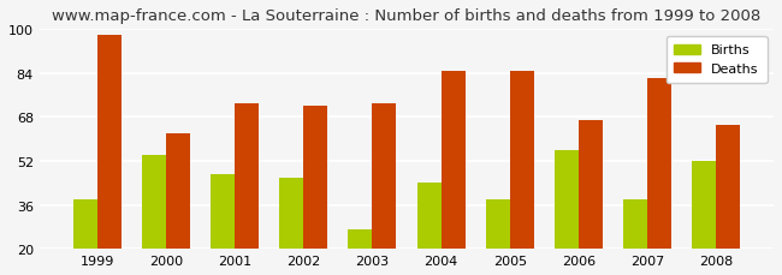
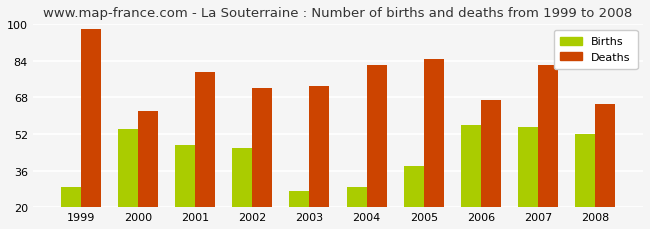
Births/1999: 38 -> 29
Deaths/2001: 73 -> 79
Births/2004: 44 -> 29
Deaths/2004: 85 -> 82
Births/2007: 38 -> 55
